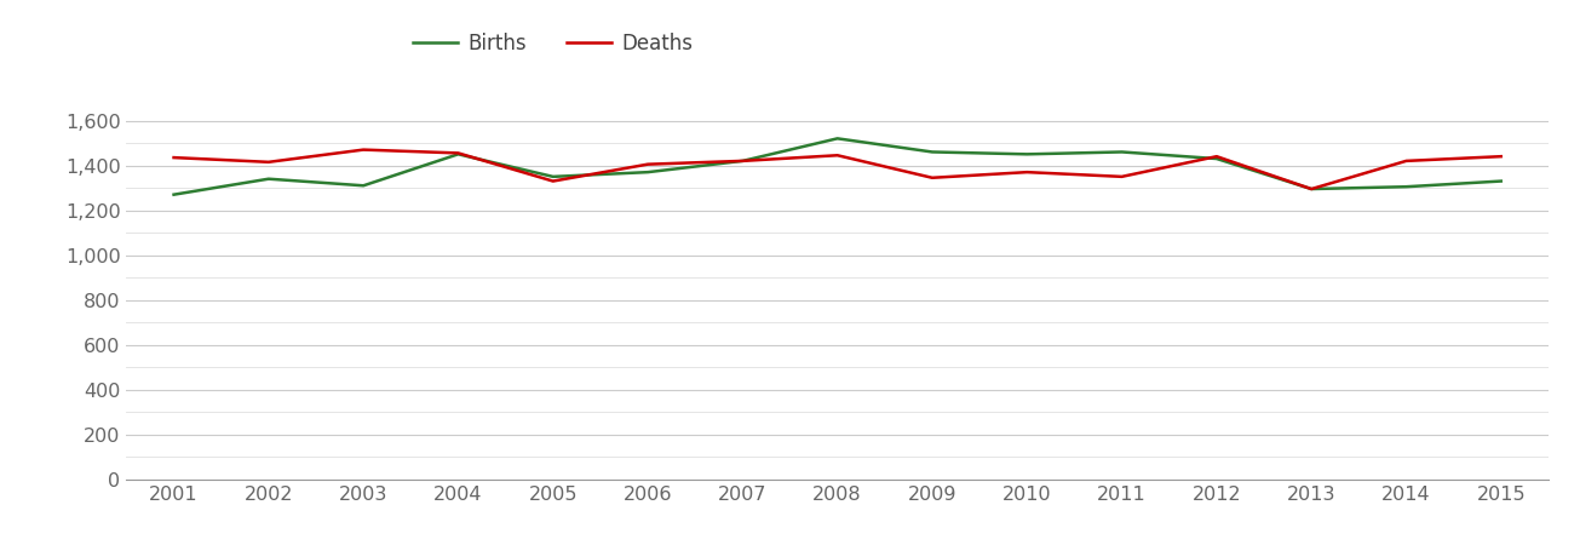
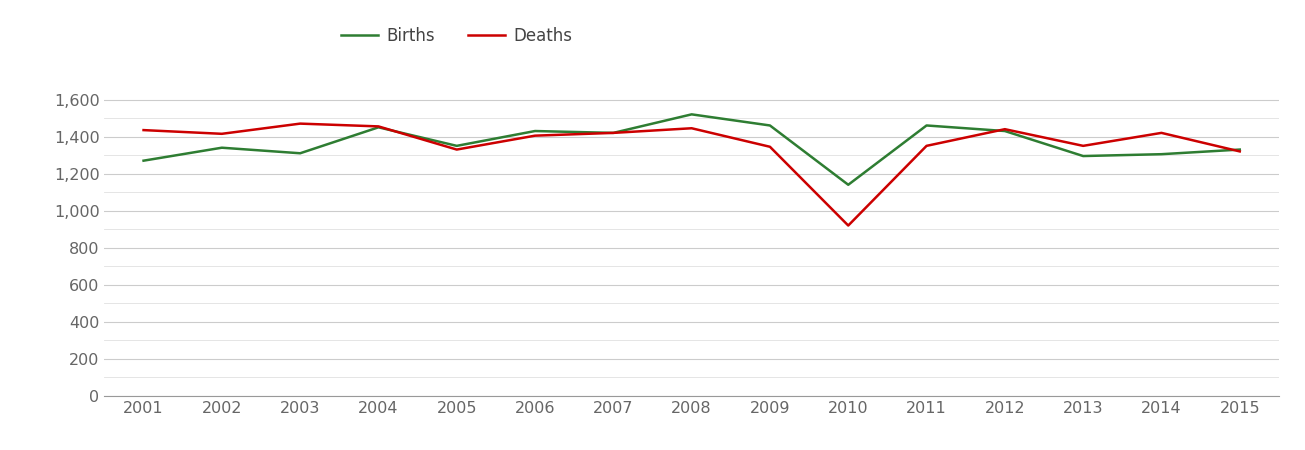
Births/2006: 1,370 -> 1,430
Births/2010: 1,450 -> 1,140
Deaths/2010: 1,370 -> 920
Deaths/2013: 1,300 -> 1,350
Deaths/2015: 1,440 -> 1,320
